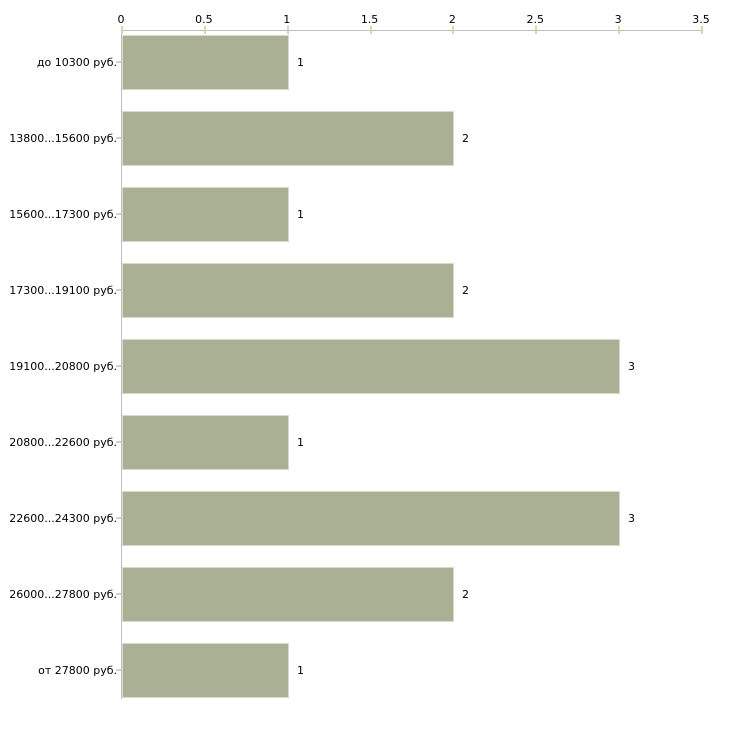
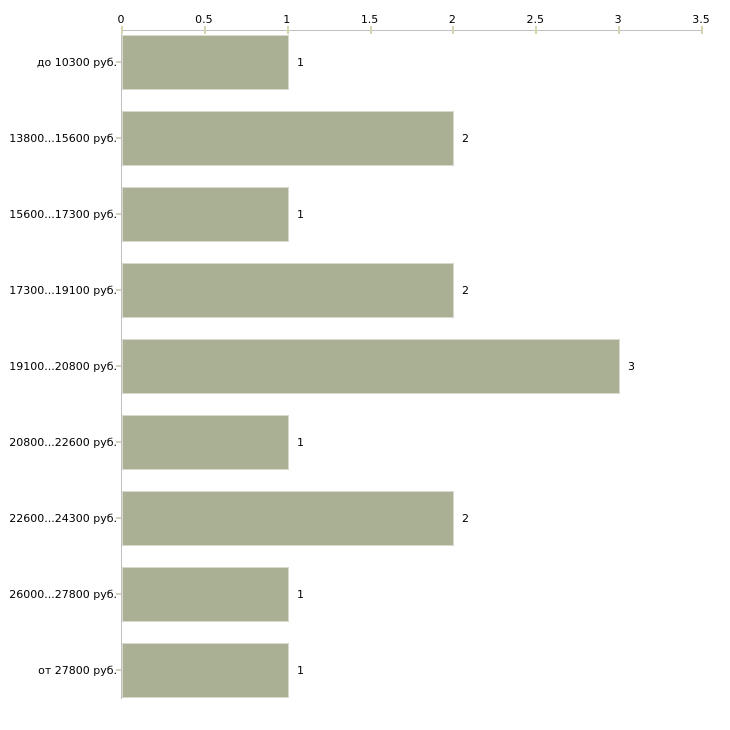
22600...24300 руб.: 3 -> 2
26000...27800 руб.: 2 -> 1
